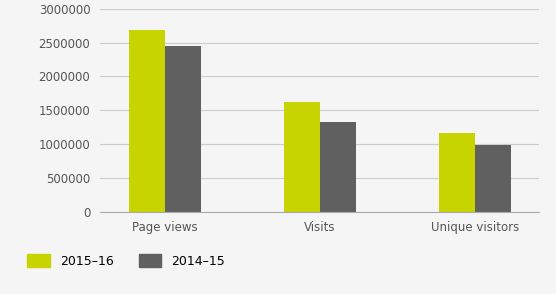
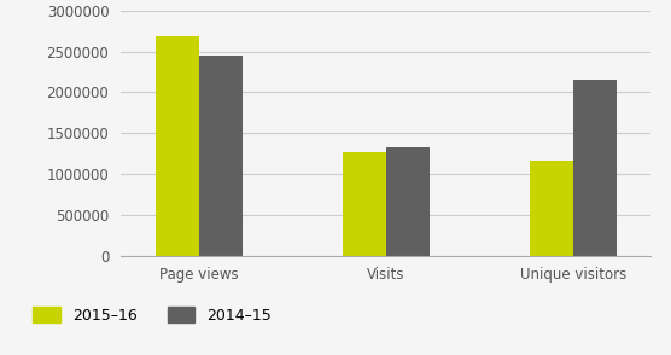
2015–16/Visits: 1620000 -> 1260000
2014–15/Unique visitors: 990000 -> 2160000
